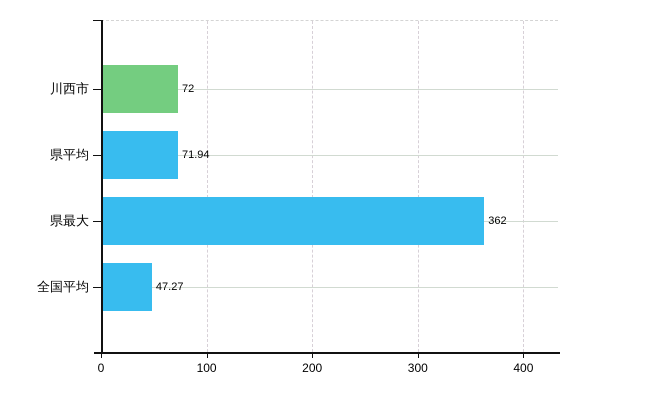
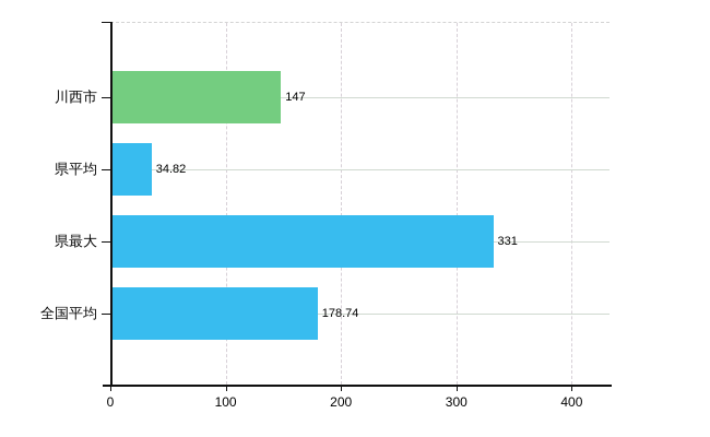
川西市: 72 -> 147
県平均: 71.94 -> 34.82
県最大: 362 -> 331
全国平均: 47.27 -> 178.74
